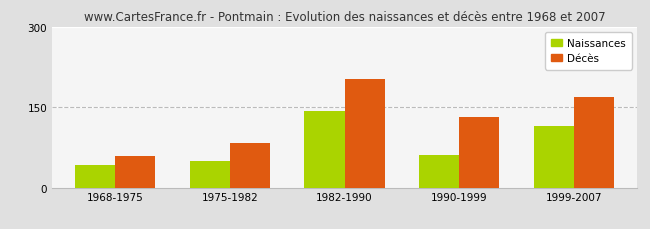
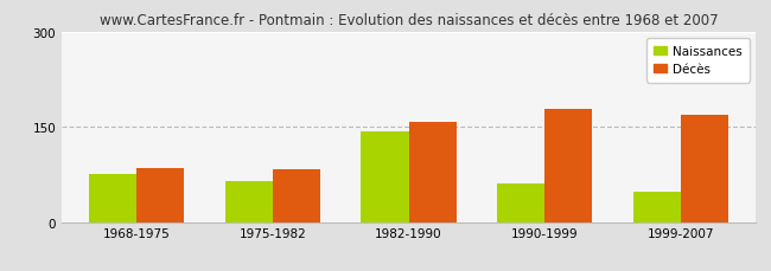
Naissances/1968-1975: 42 -> 75
Décès/1968-1975: 58 -> 85
Naissances/1975-1982: 50 -> 65
Décès/1982-1990: 202 -> 157
Décès/1990-1999: 132 -> 178
Naissances/1999-2007: 114 -> 48
